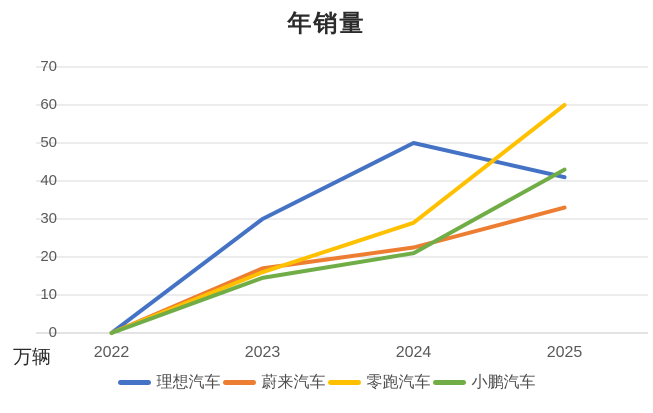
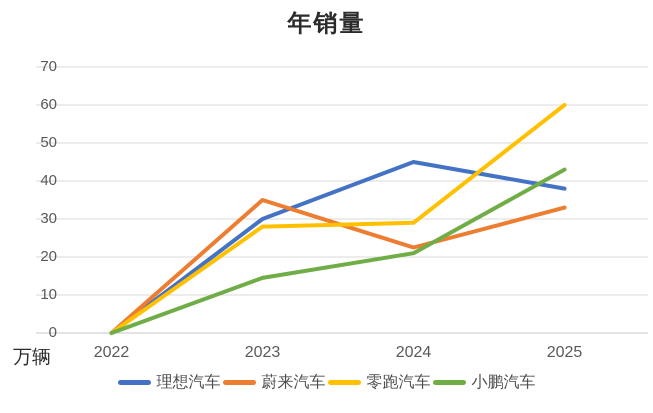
蔚来汽车/2023: 17 -> 35
零跑汽车/2023: 16 -> 28
理想汽车/2024: 50 -> 45
理想汽车/2025: 41 -> 38
